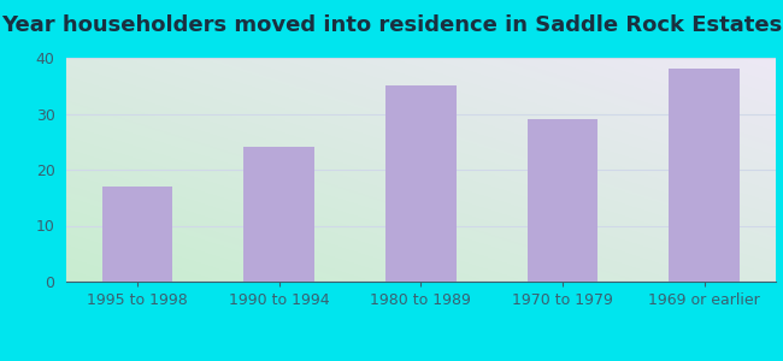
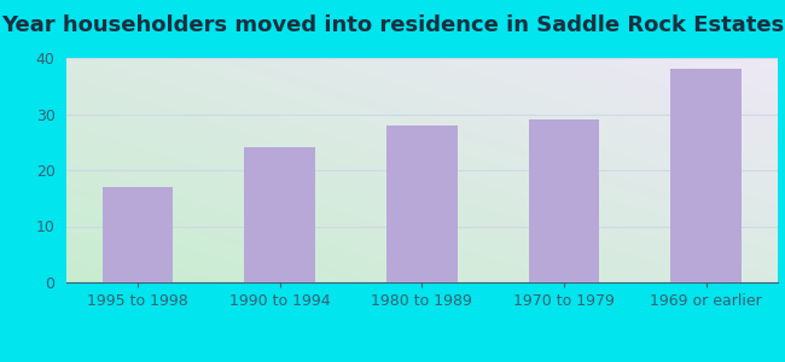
1980 to 1989: 35 -> 28
